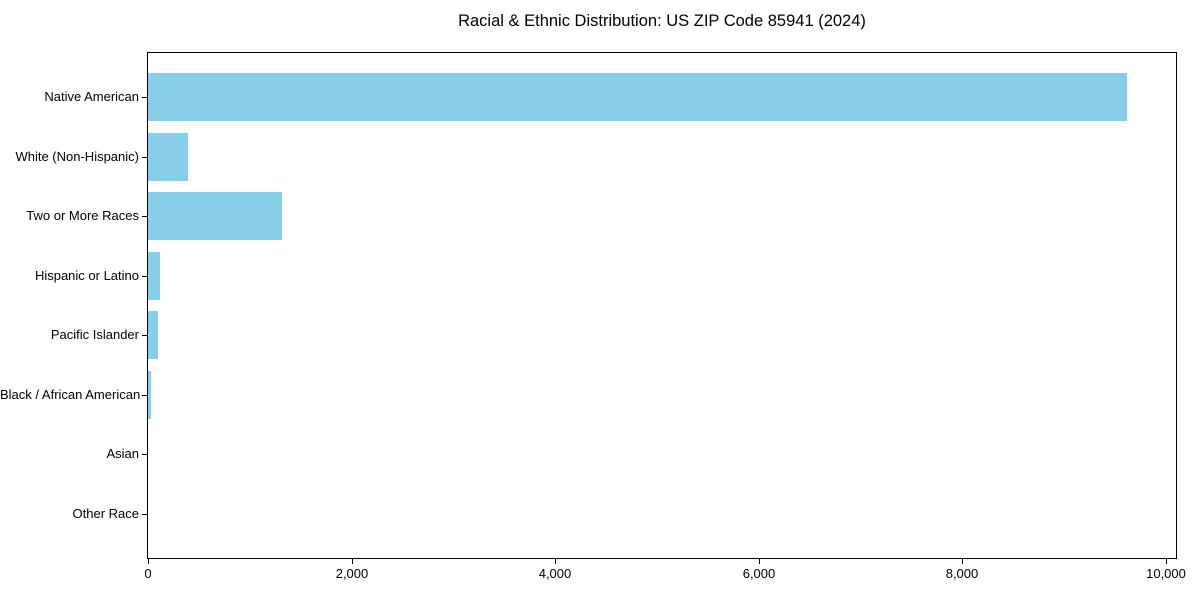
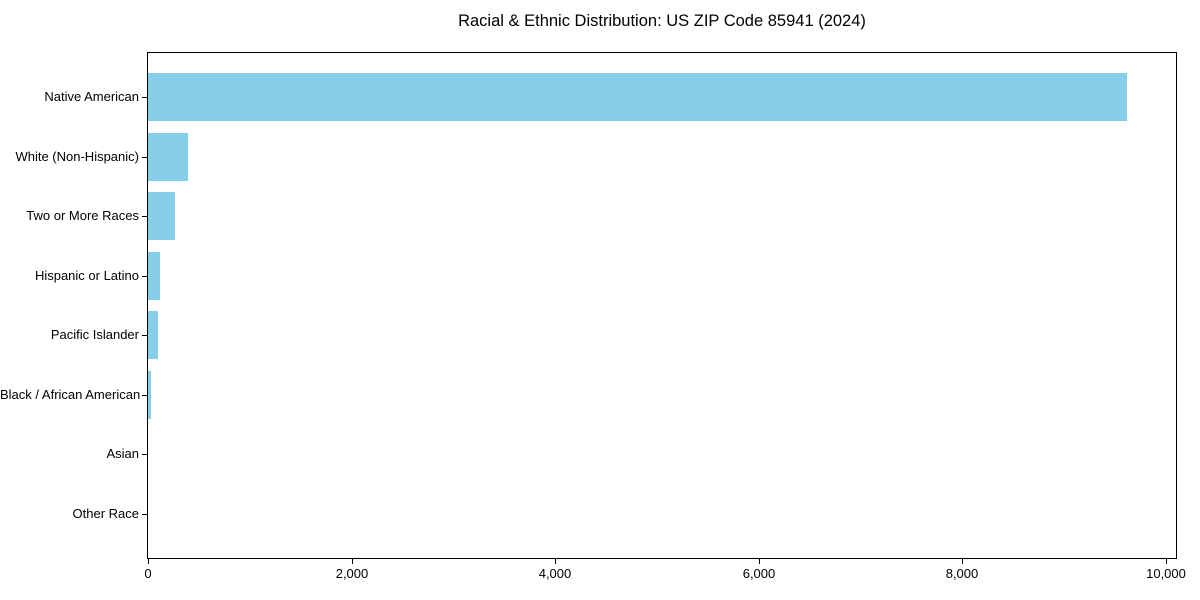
Two or More Races: 1320 -> 260
